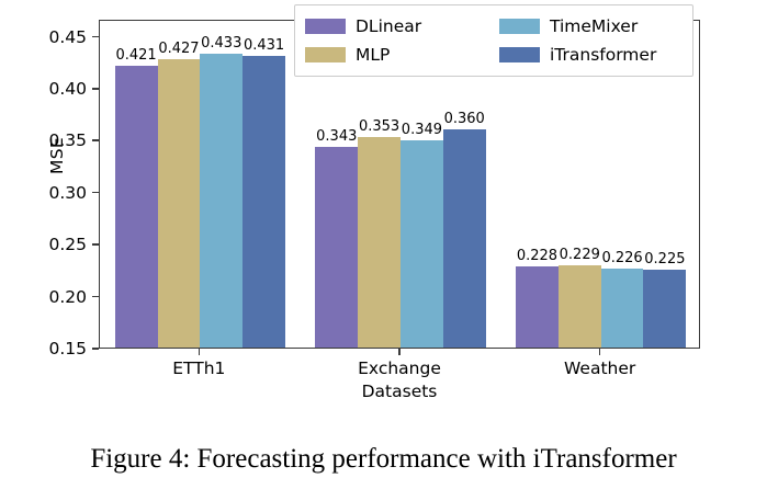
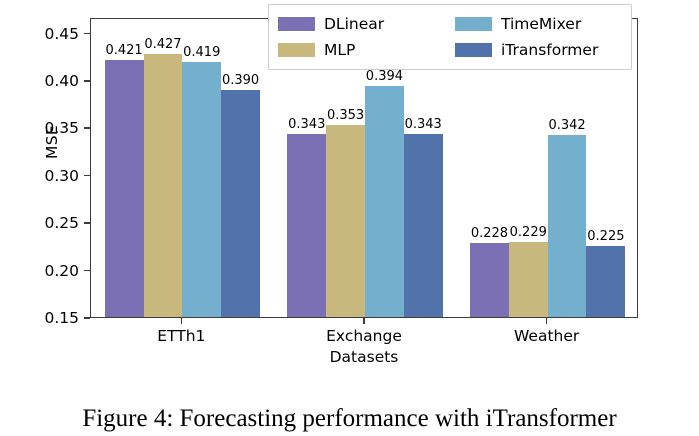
TimeMixer/ETTh1: 0.433 -> 0.419
iTransformer/ETTh1: 0.431 -> 0.390
TimeMixer/Exchange: 0.349 -> 0.394
iTransformer/Exchange: 0.360 -> 0.343
TimeMixer/Weather: 0.226 -> 0.342
